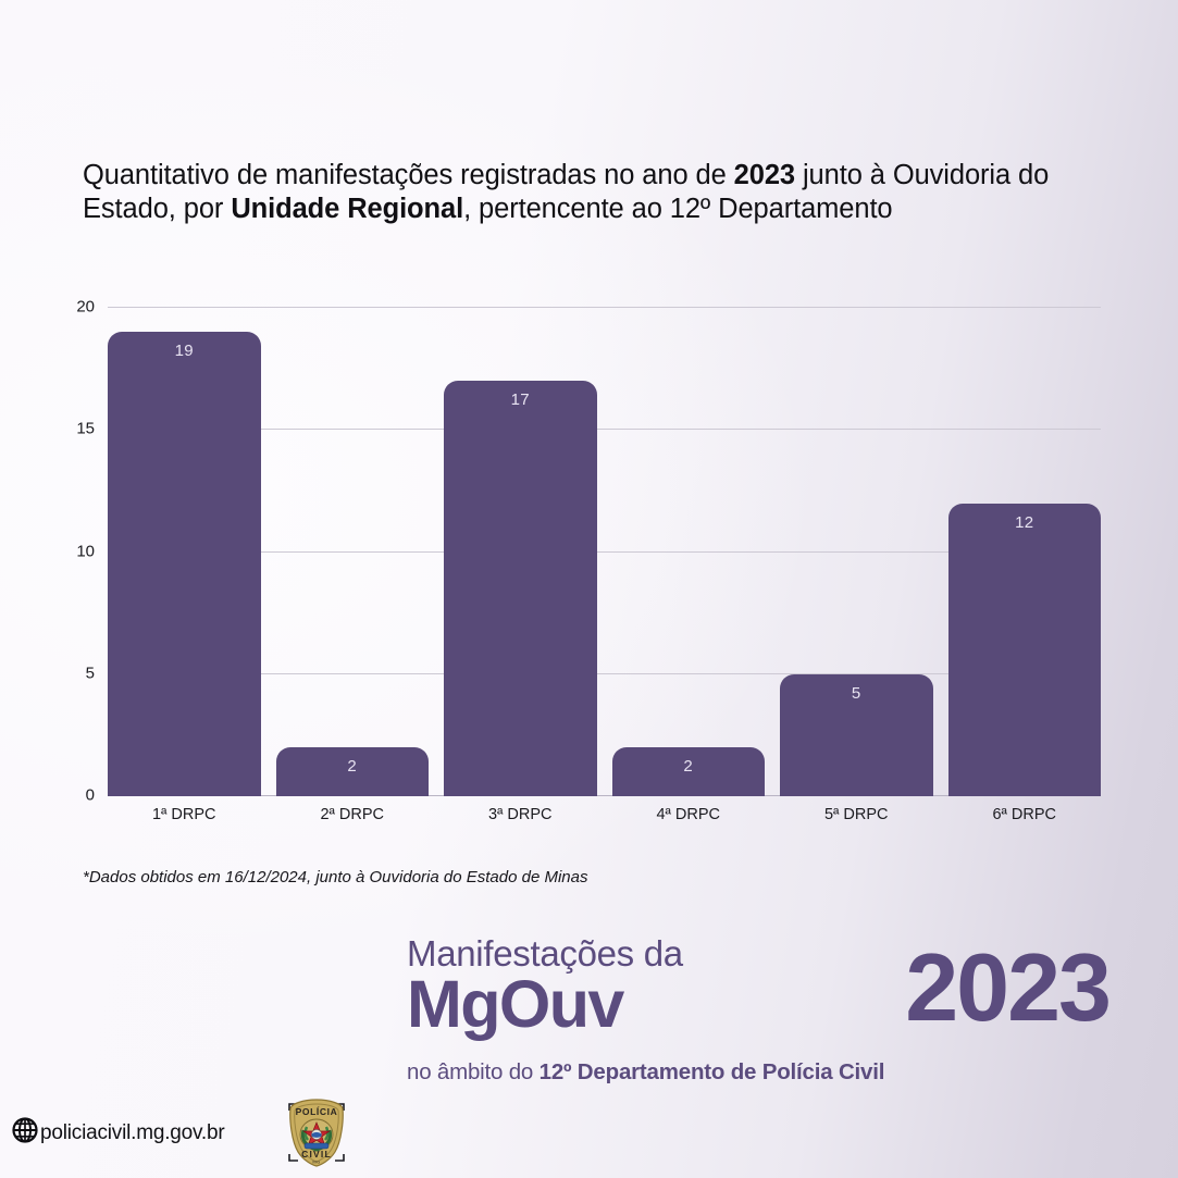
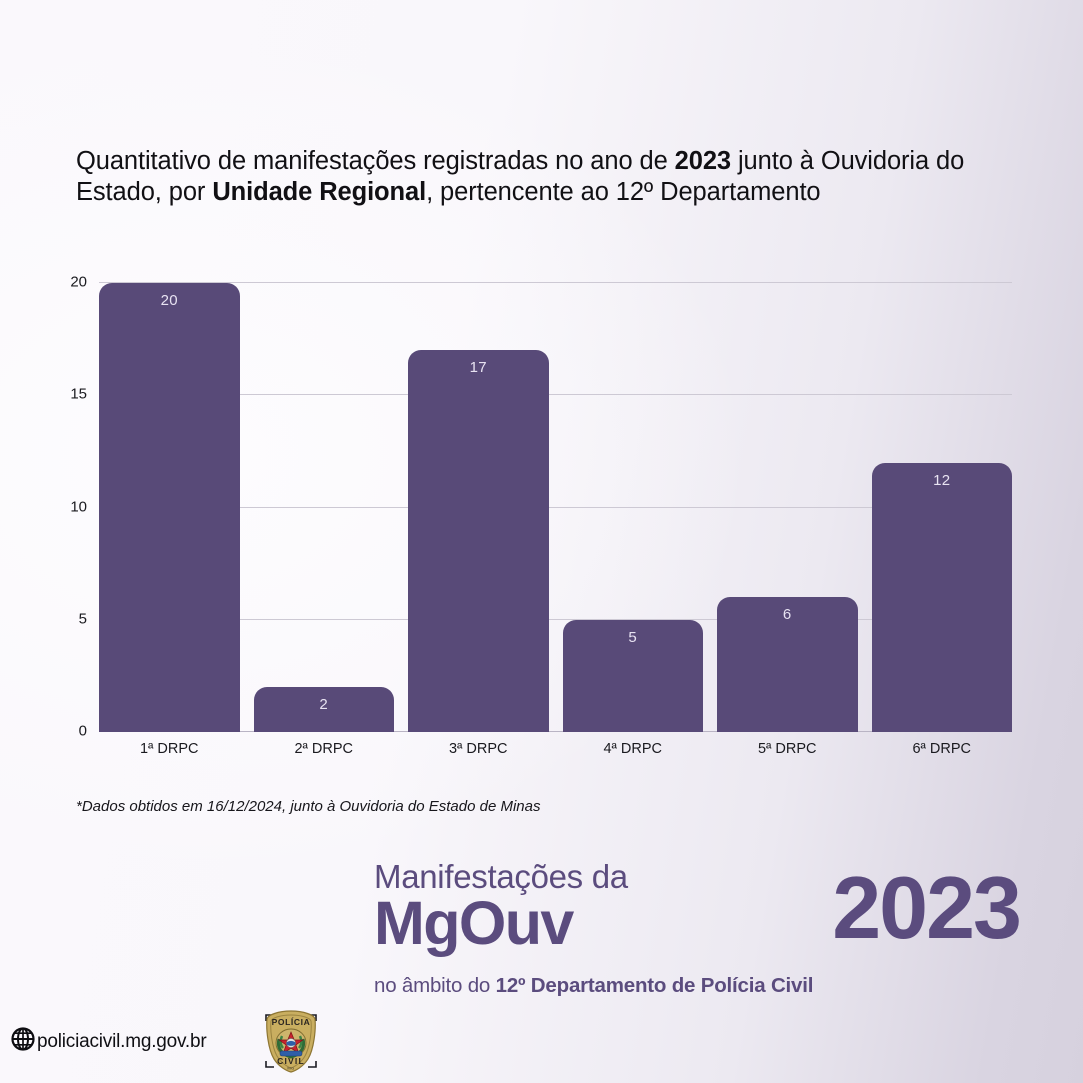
1ª DRPC: 19 -> 20
4ª DRPC: 2 -> 5
5ª DRPC: 5 -> 6
